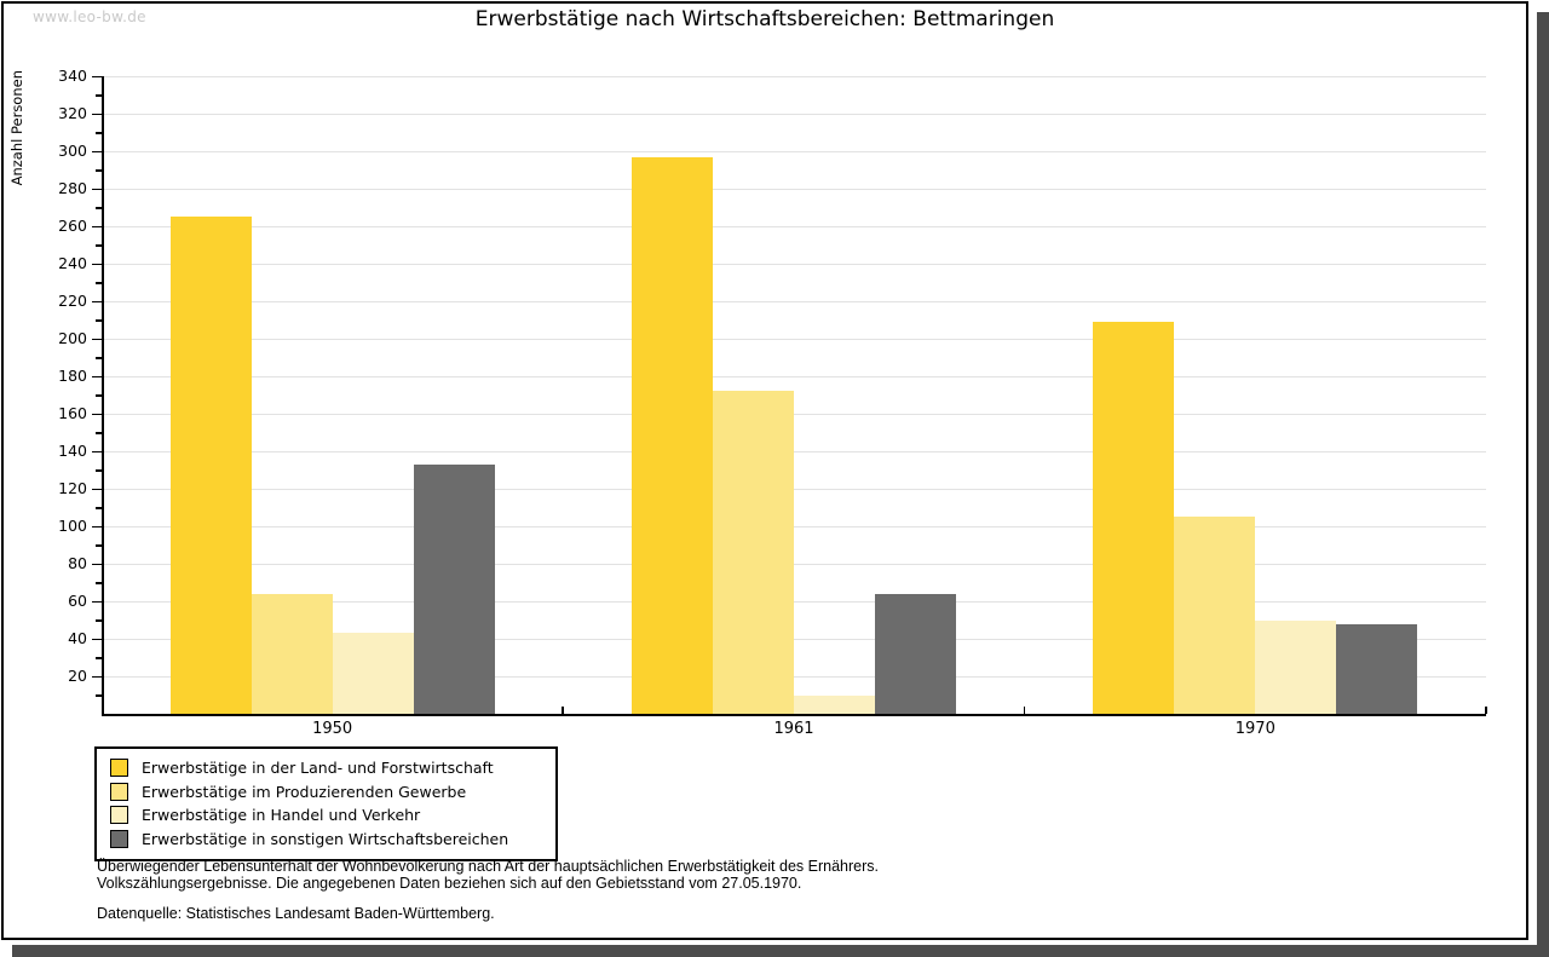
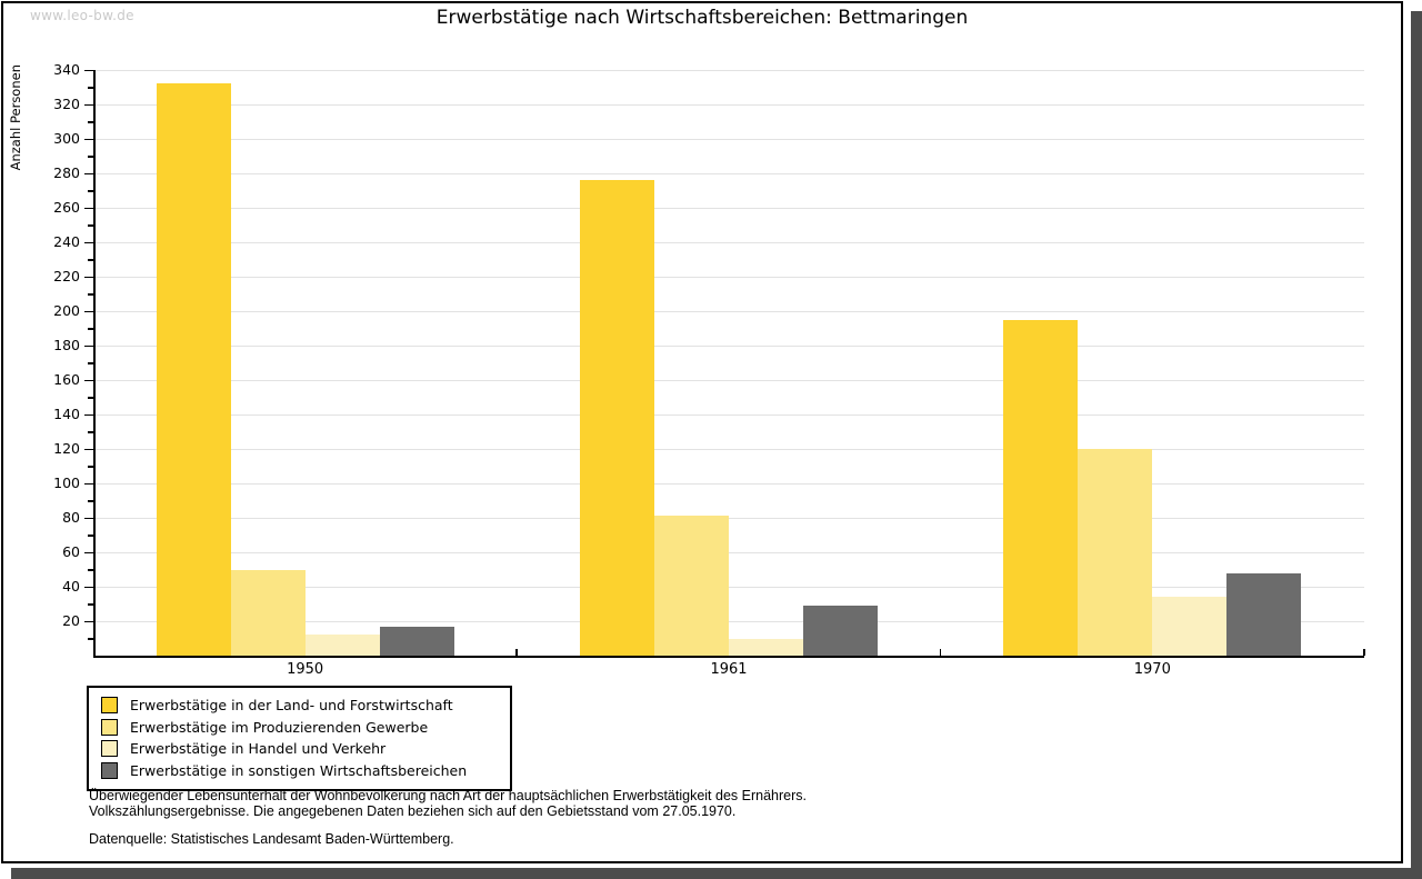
Erwerbstätige in der Land- und Forstwirtschaft/1950: 265 -> 332
Erwerbstätige im Produzierenden Gewerbe/1950: 64 -> 50
Erwerbstätige in Handel und Verkehr/1950: 43 -> 12
Erwerbstätige in sonstigen Wirtschaftsbereichen/1950: 133 -> 17
Erwerbstätige in der Land- und Forstwirtschaft/1961: 297 -> 276
Erwerbstätige im Produzierenden Gewerbe/1961: 172 -> 81
Erwerbstätige in sonstigen Wirtschaftsbereichen/1961: 64 -> 29
Erwerbstätige in der Land- und Forstwirtschaft/1970: 209 -> 195
Erwerbstätige im Produzierenden Gewerbe/1970: 105 -> 120
Erwerbstätige in Handel und Verkehr/1970: 50 -> 34
